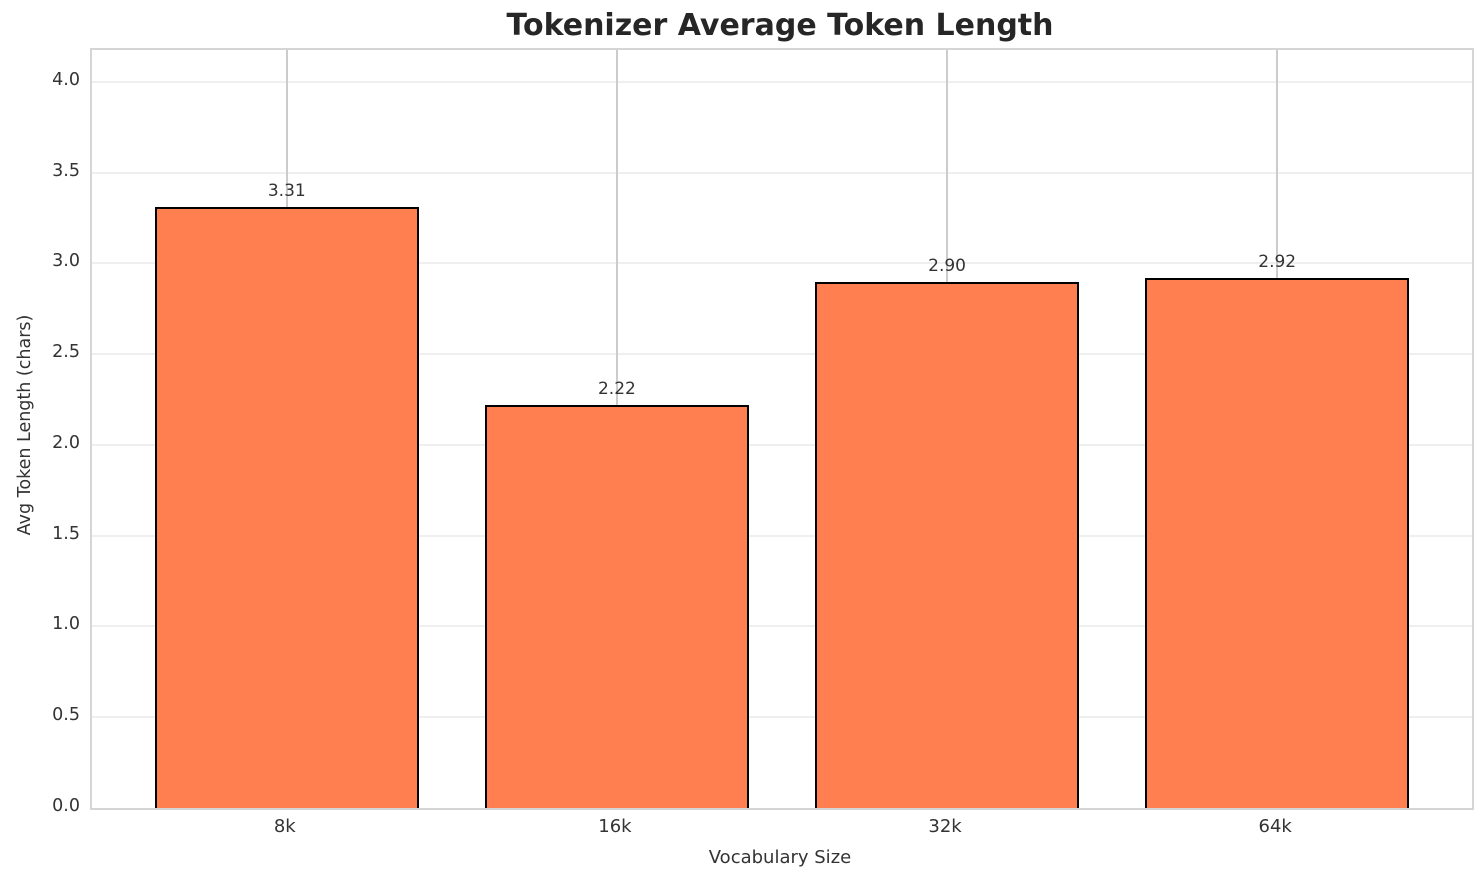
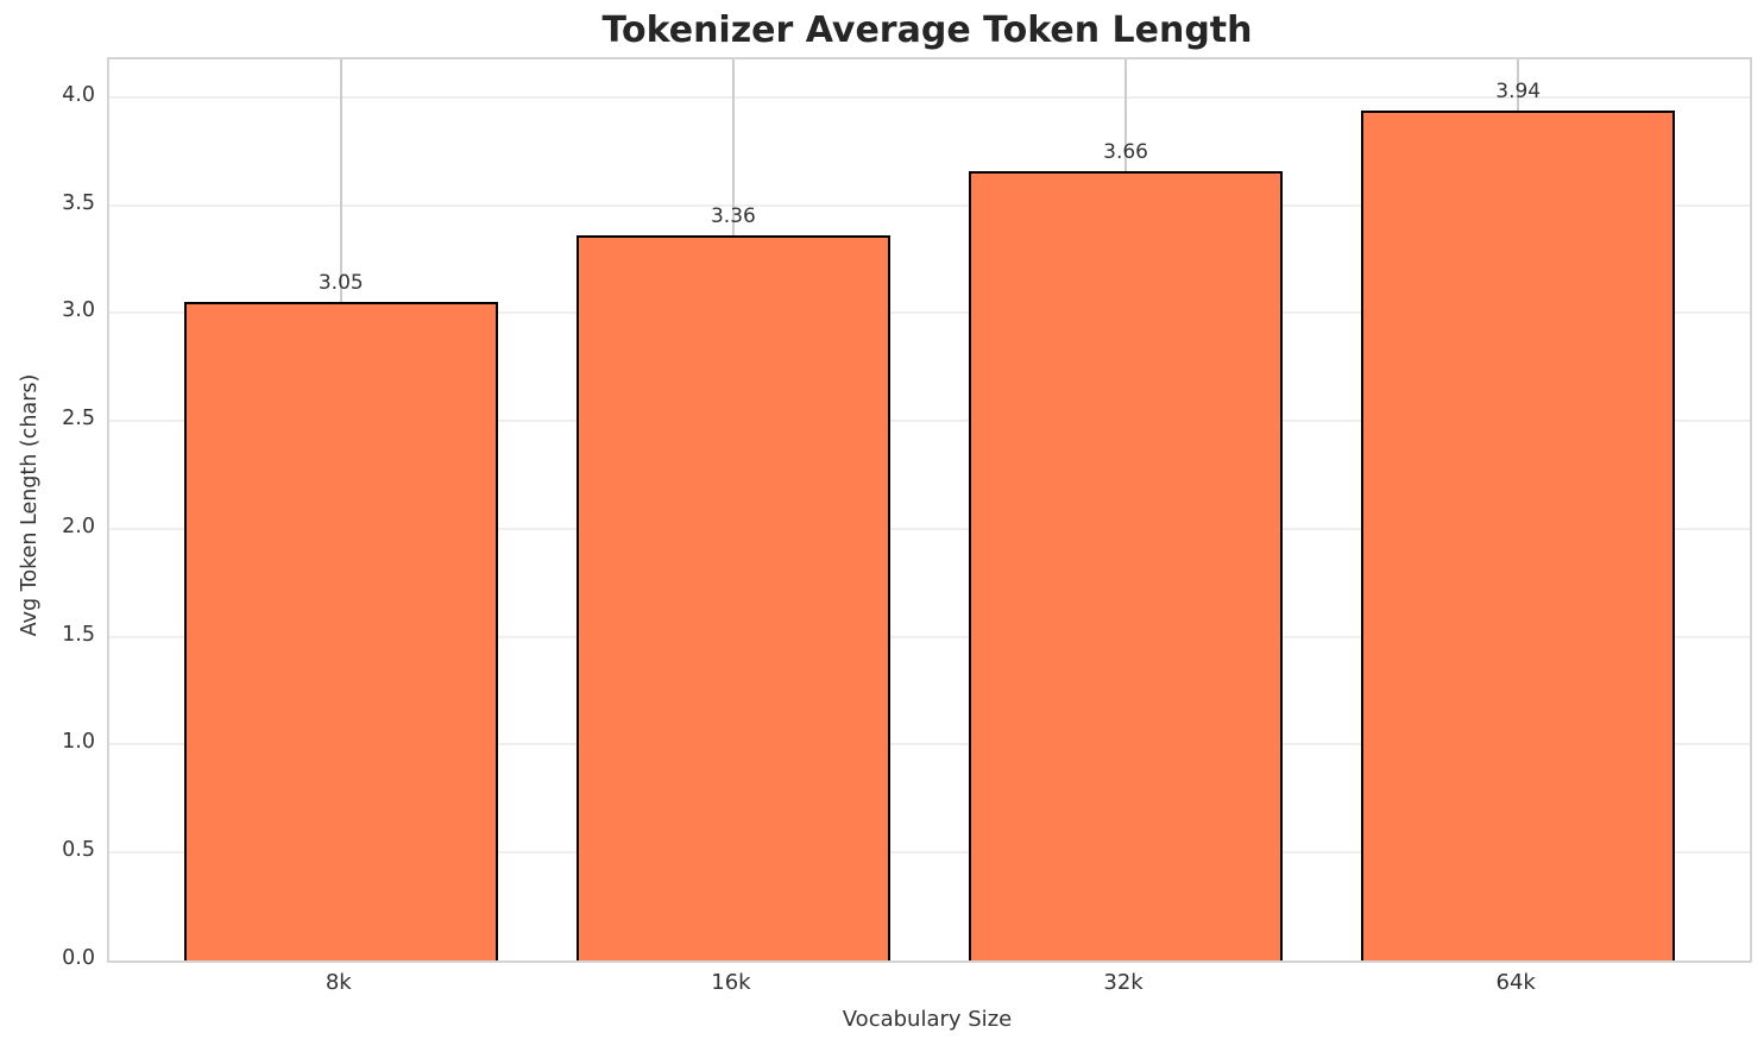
8k: 3.31 -> 3.05
16k: 2.22 -> 3.36
32k: 2.90 -> 3.66
64k: 2.92 -> 3.94
